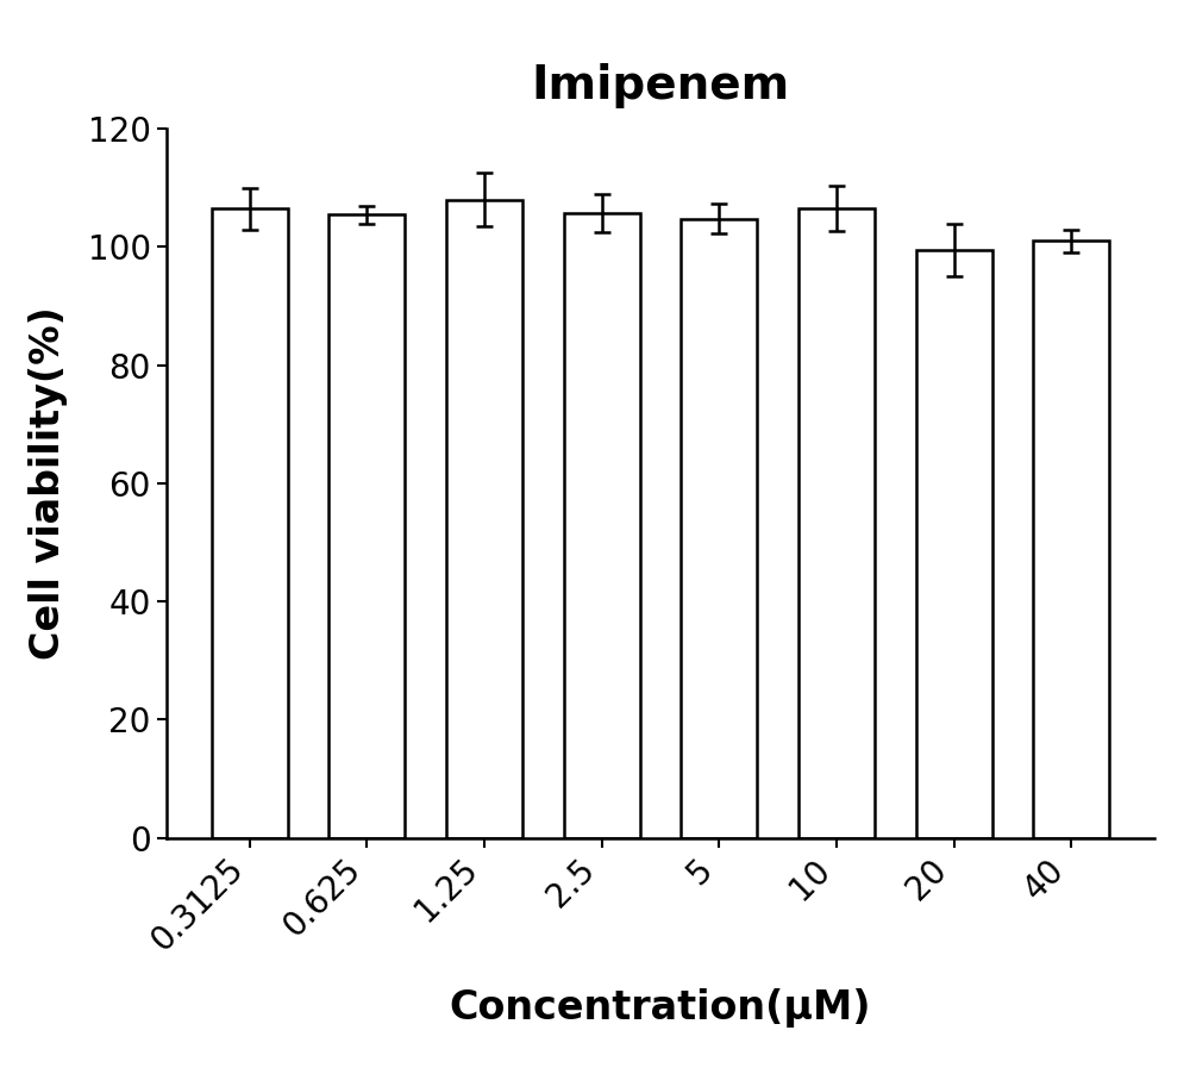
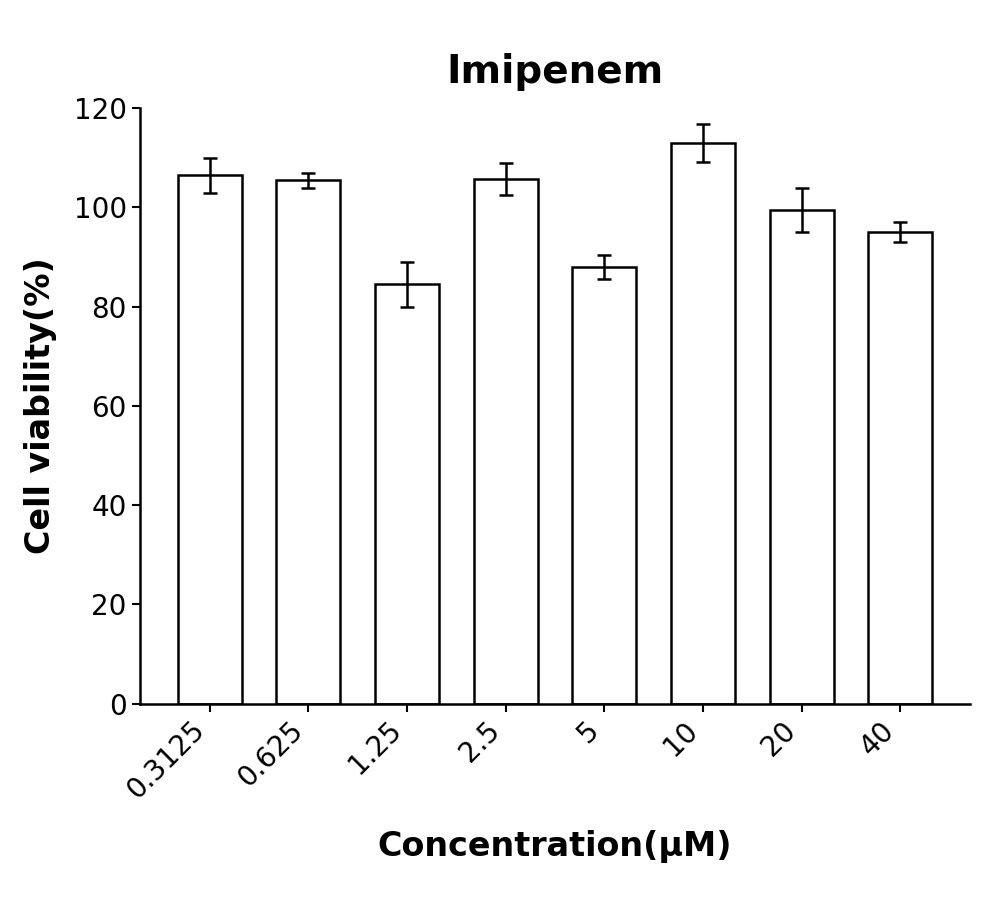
1.25: 108.0 -> 84.5
5: 104.8 -> 88.0
10: 106.5 -> 113.0
40: 101.0 -> 95.0
